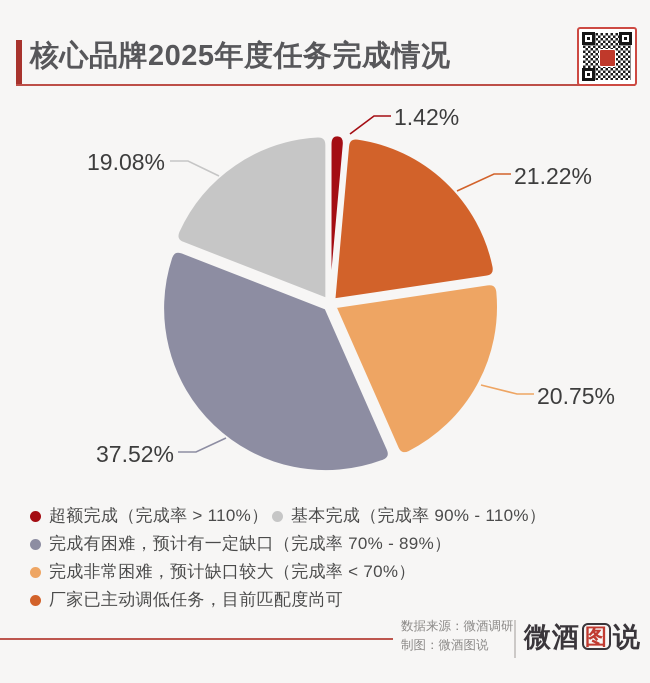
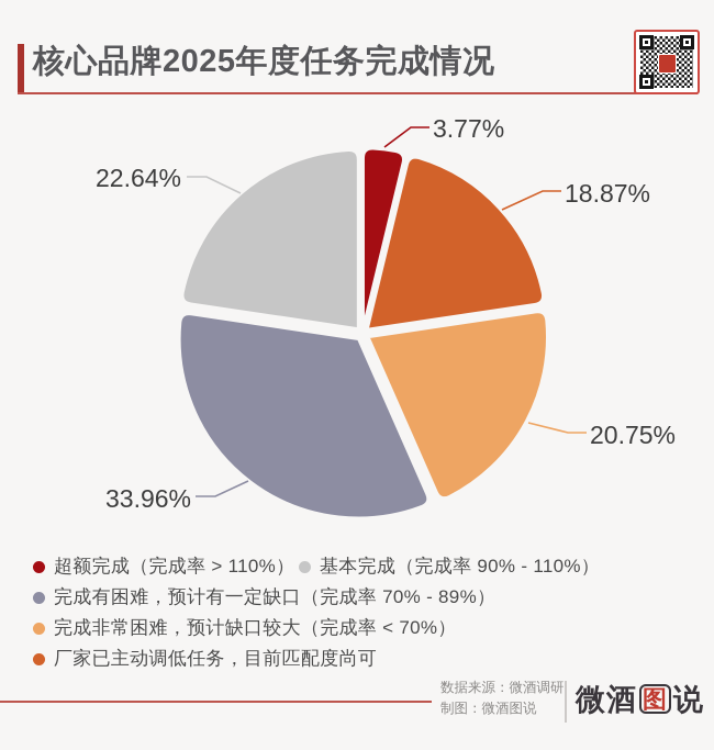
超额完成（完成率 > 110%）: 1.42% -> 3.77%
厂家已主动调低任务，目前匹配度尚可: 21.22% -> 18.87%
完成有困难，预计有一定缺口（完成率 70% - 89%）: 37.52% -> 33.96%
基本完成（完成率 90% - 110%）: 19.08% -> 22.64%
